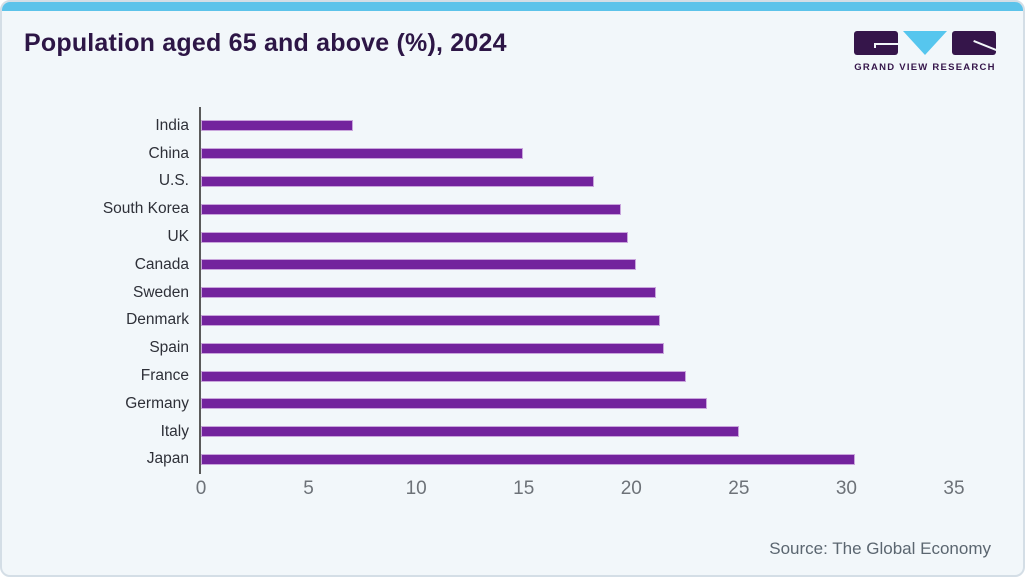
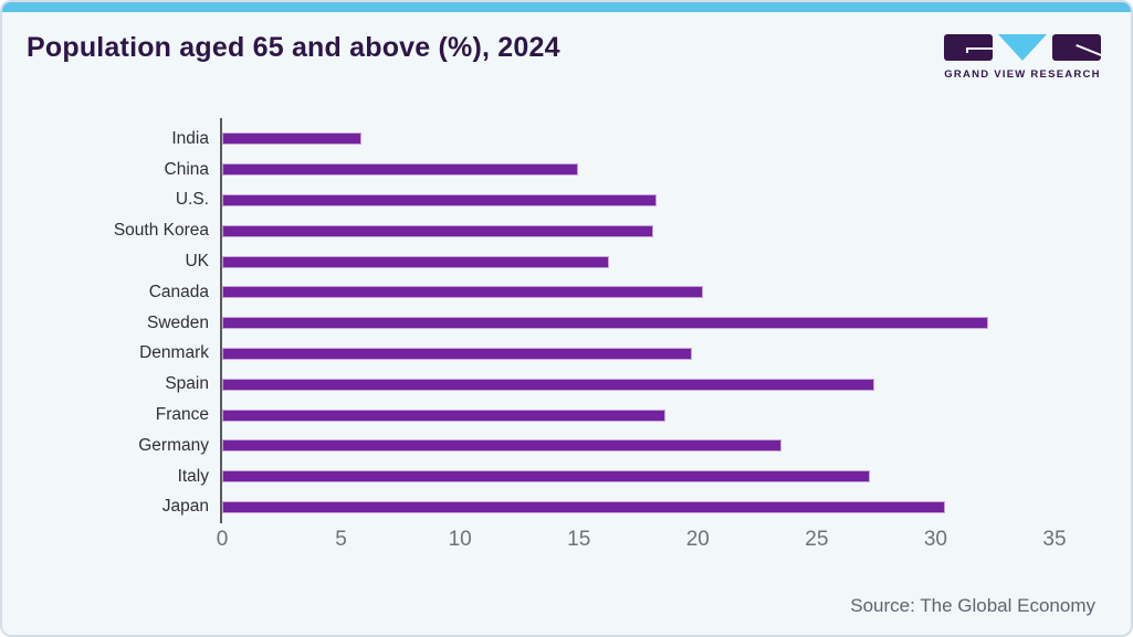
India: 7.0 -> 5.8
South Korea: 19.5 -> 18.1
UK: 19.8 -> 16.2
Sweden: 21.1 -> 32.2
Denmark: 21.3 -> 19.7
Spain: 21.5 -> 27.4
France: 22.5 -> 18.6
Italy: 25.0 -> 27.2
